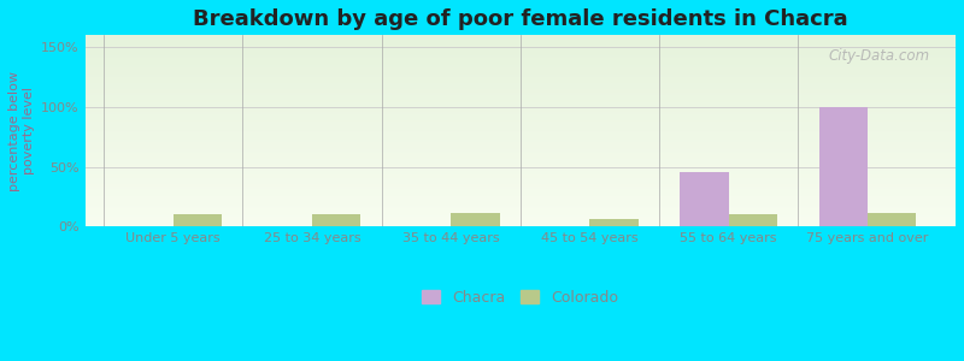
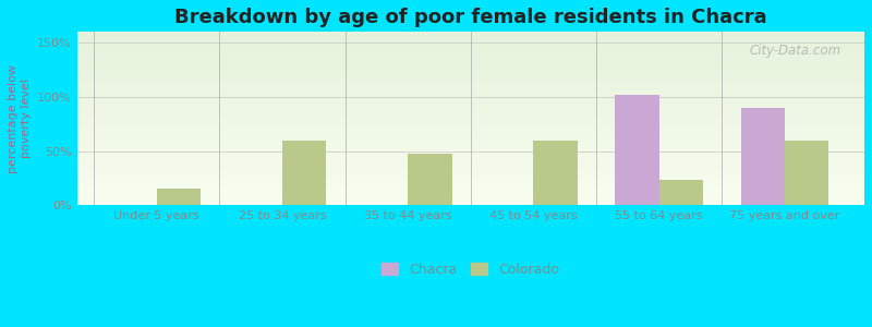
Colorado/Under 5 years: 10% -> 16%
Colorado/25 to 34 years: 10% -> 60%
Colorado/35 to 44 years: 11% -> 48%
Colorado/45 to 54 years: 6% -> 60%
Chacra/55 to 64 years: 46% -> 102%
Colorado/55 to 64 years: 10% -> 24%
Chacra/75 years and over: 100% -> 90%
Colorado/75 years and over: 11% -> 60%
